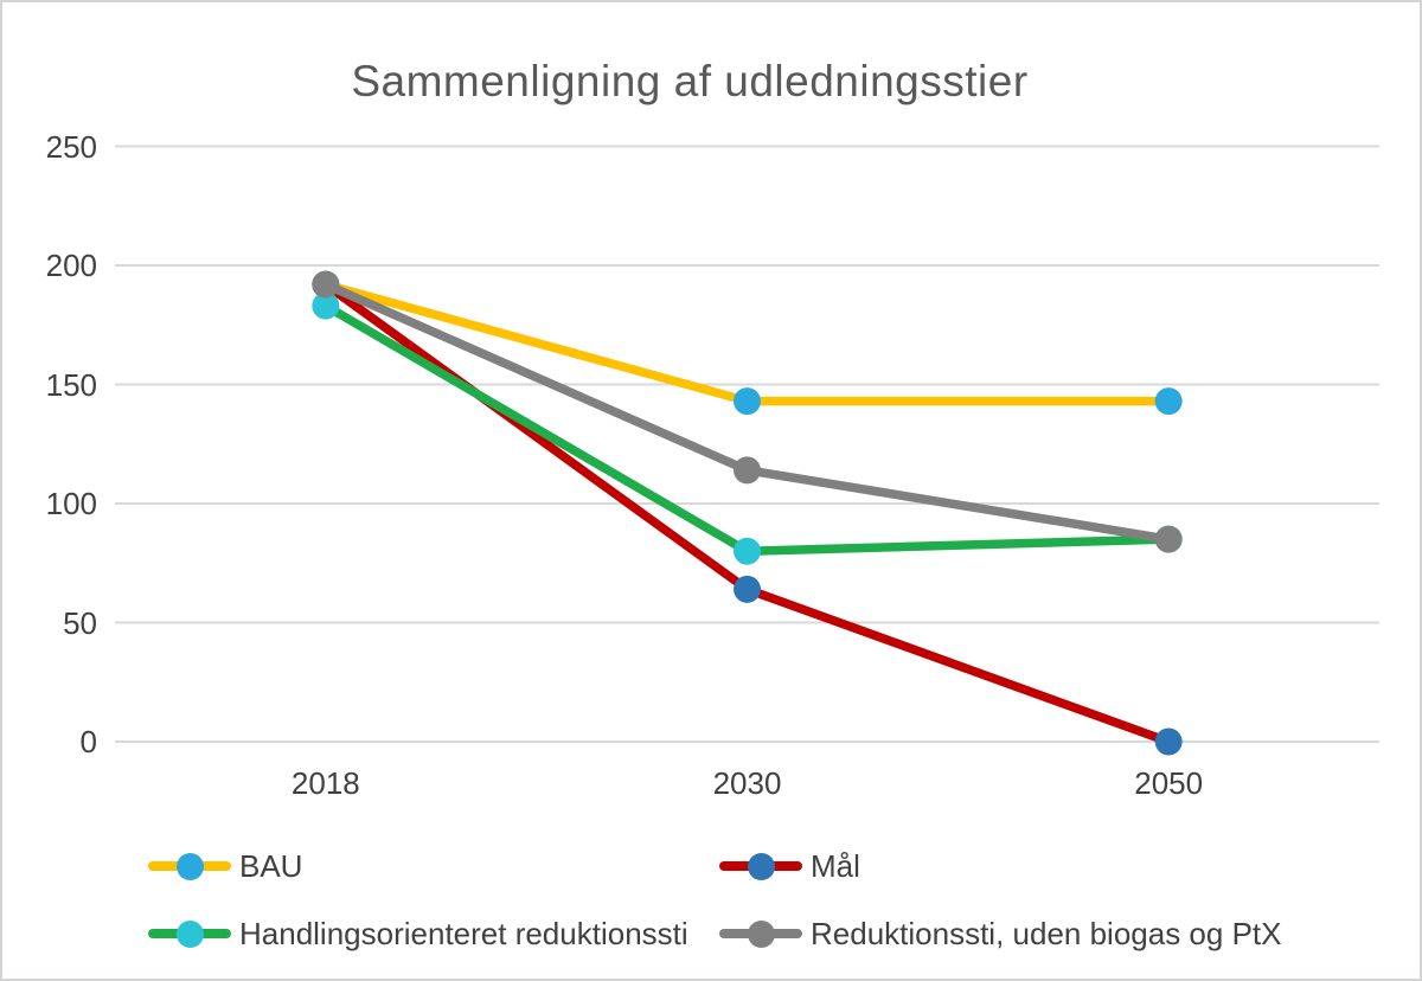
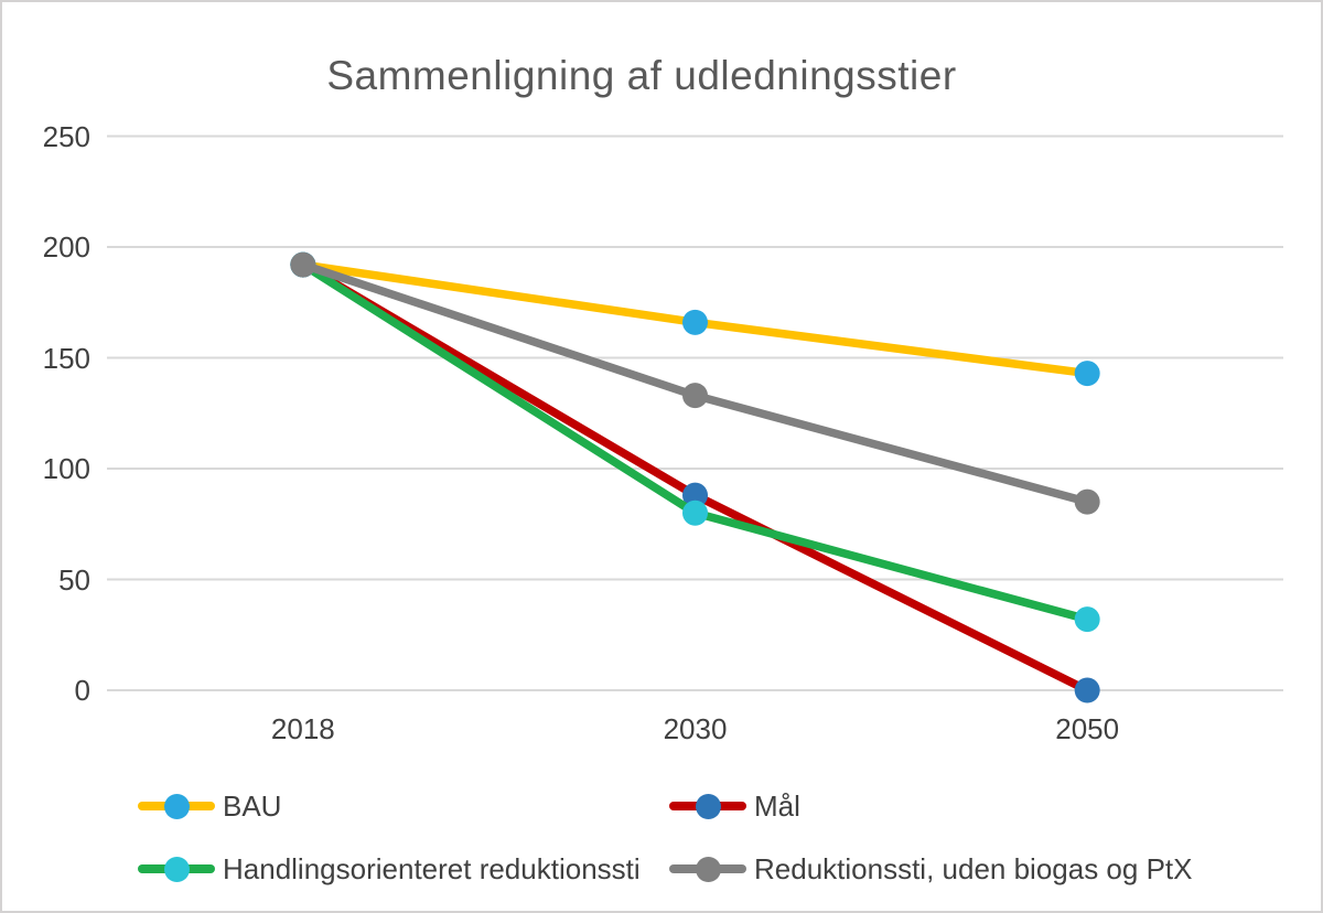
Handlingsorienteret reduktionssti/2018: 183 -> 192
BAU/2030: 143 -> 166
Mål/2030: 64 -> 88
Reduktionssti, uden biogas og PtX/2030: 114 -> 133
Handlingsorienteret reduktionssti/2050: 85 -> 32
